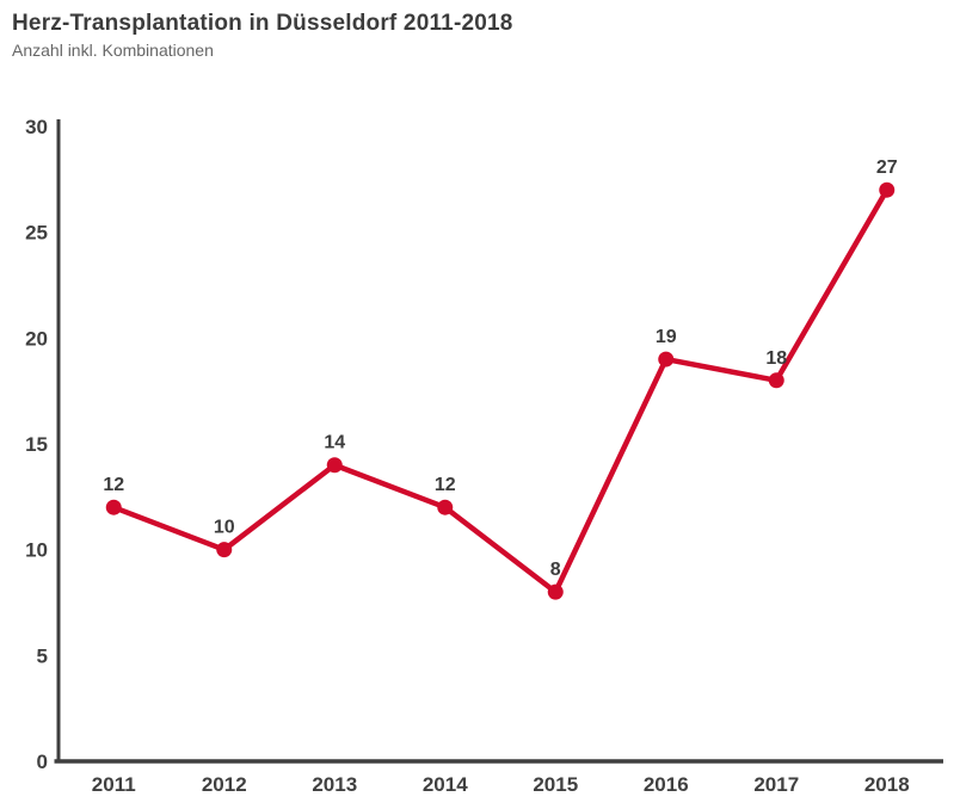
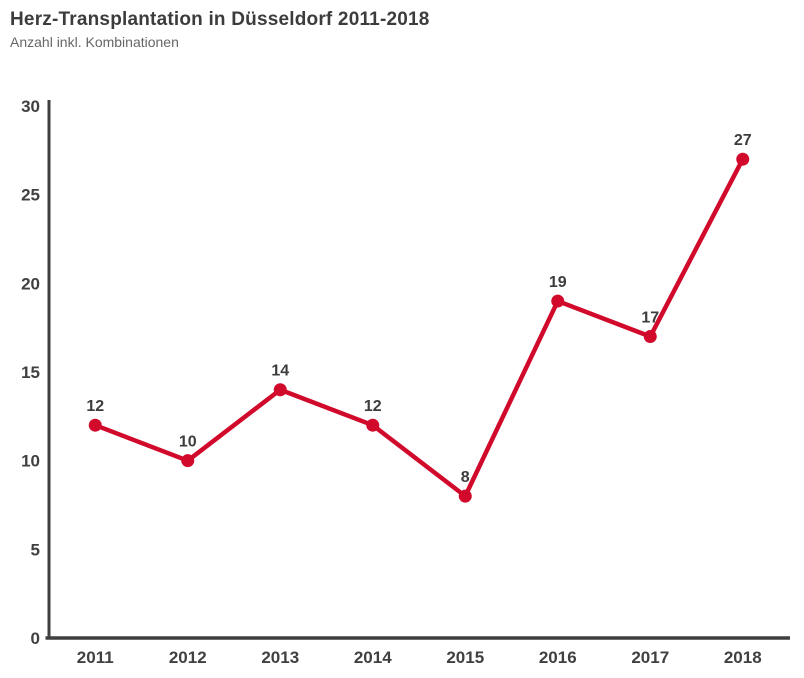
2017: 18 -> 17
